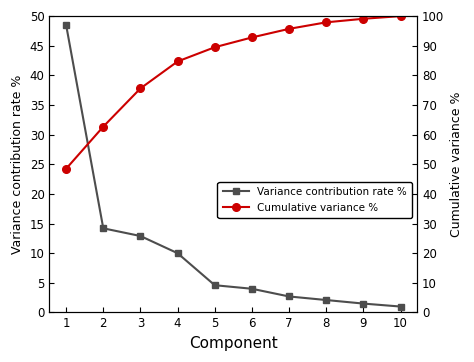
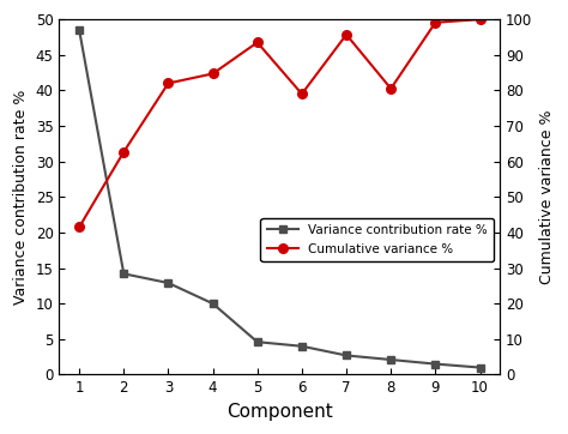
Cumulative variance %/1: 48.5 -> 41.5
Cumulative variance %/3: 75.6 -> 82.0
Cumulative variance %/5: 89.5 -> 93.5
Cumulative variance %/6: 92.8 -> 79.0
Cumulative variance %/8: 97.9 -> 80.5
